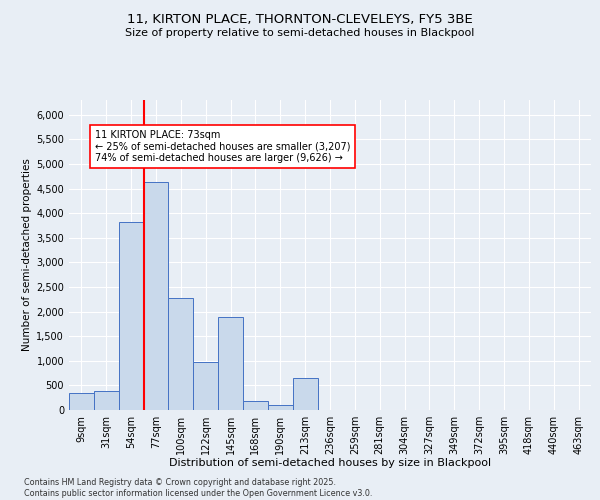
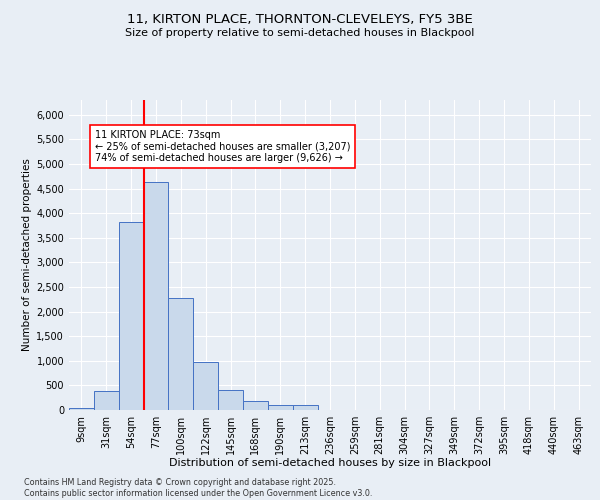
9sqm: 350 -> 50
145sqm: 1,900 -> 400
213sqm: 650 -> 100
